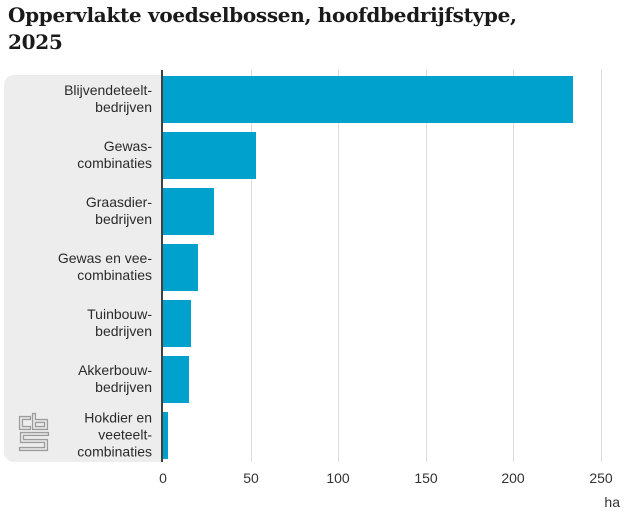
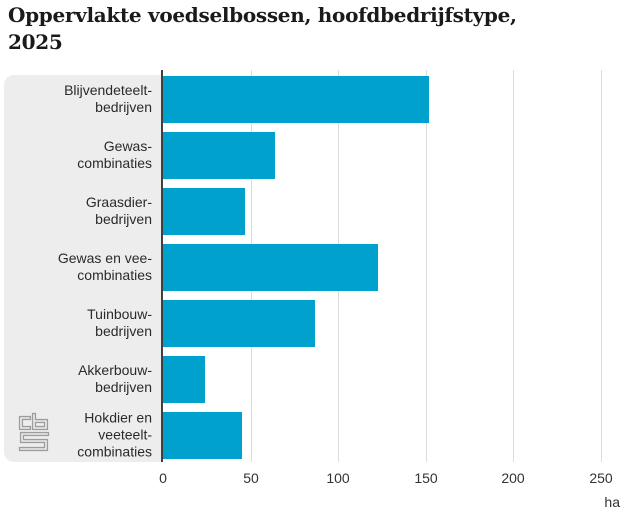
Blijvendeteelt-bedrijven: 234 -> 152
Gewas-combinaties: 53 -> 64
Graasdier-bedrijven: 29 -> 47
Gewas en vee-combinaties: 20 -> 123
Tuinbouw-bedrijven: 16 -> 87
Akkerbouw-bedrijven: 15 -> 24
Hokdier en veeteelt-combinaties: 3 -> 45
